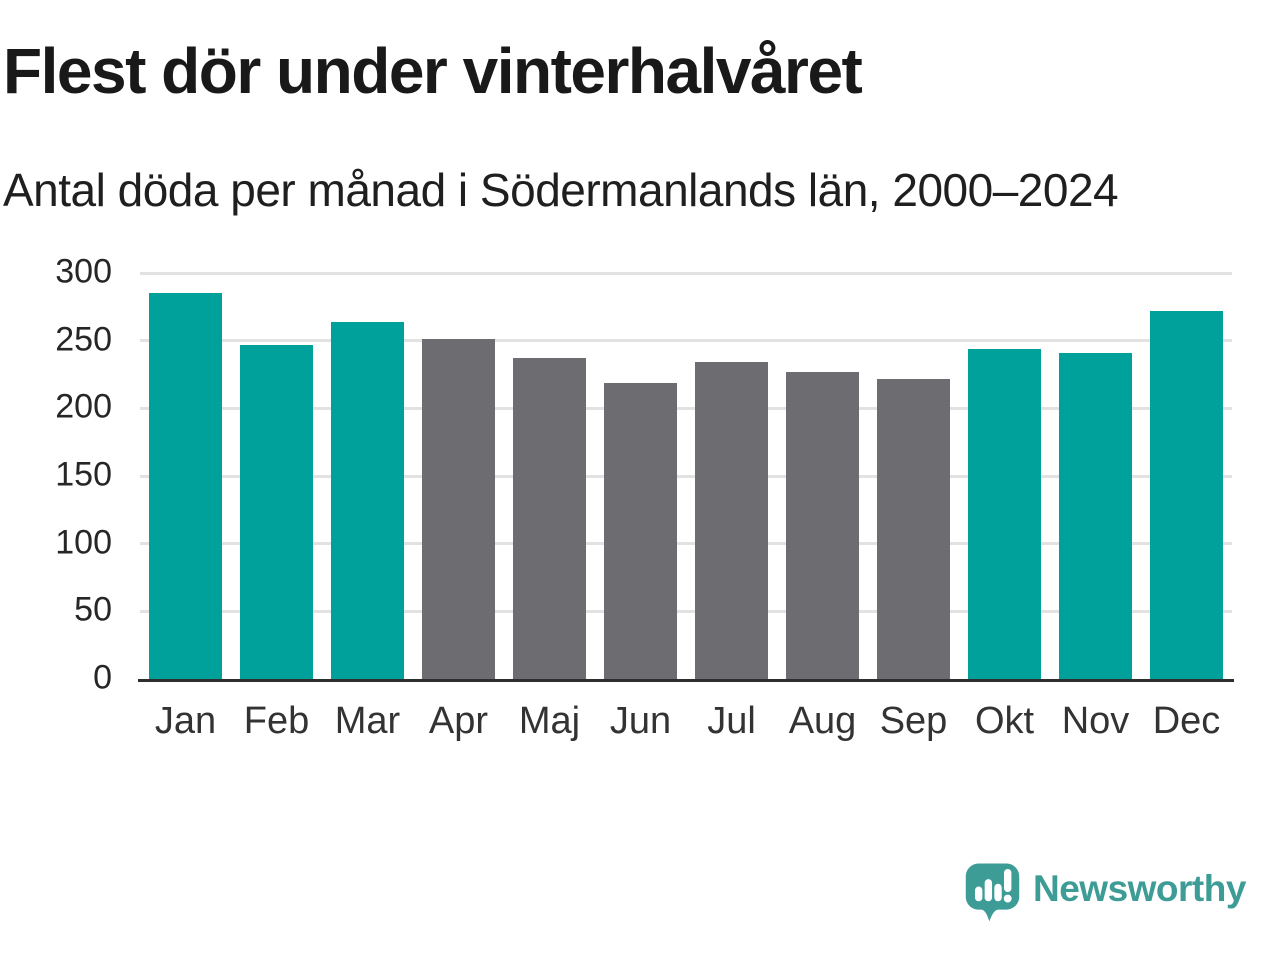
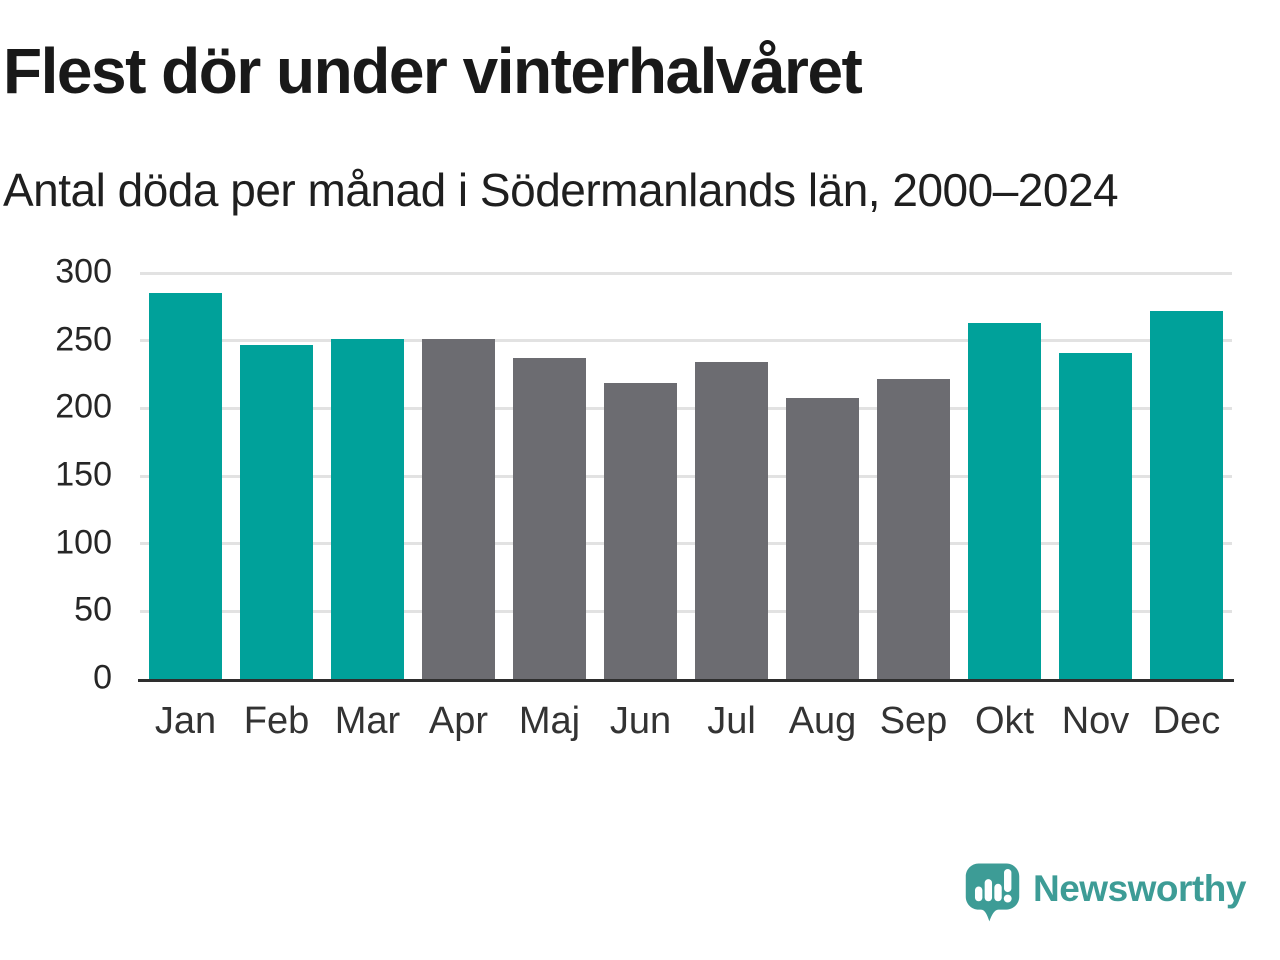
Mar: 264 -> 251
Aug: 227 -> 208
Okt: 244 -> 263
